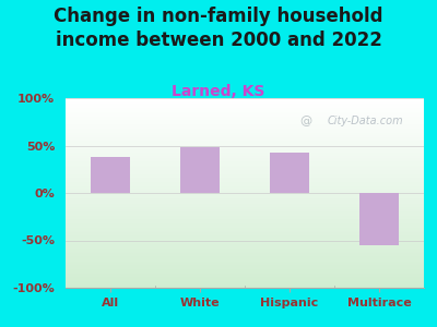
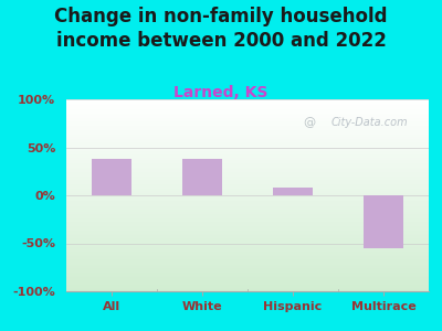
White: 48% -> 38%
Hispanic: 43% -> 8%
